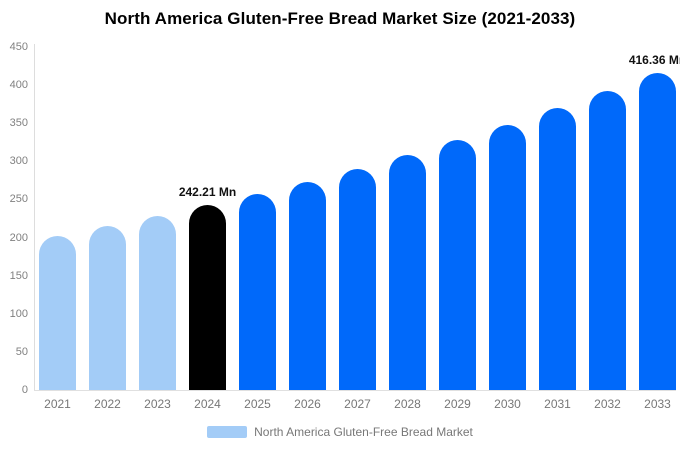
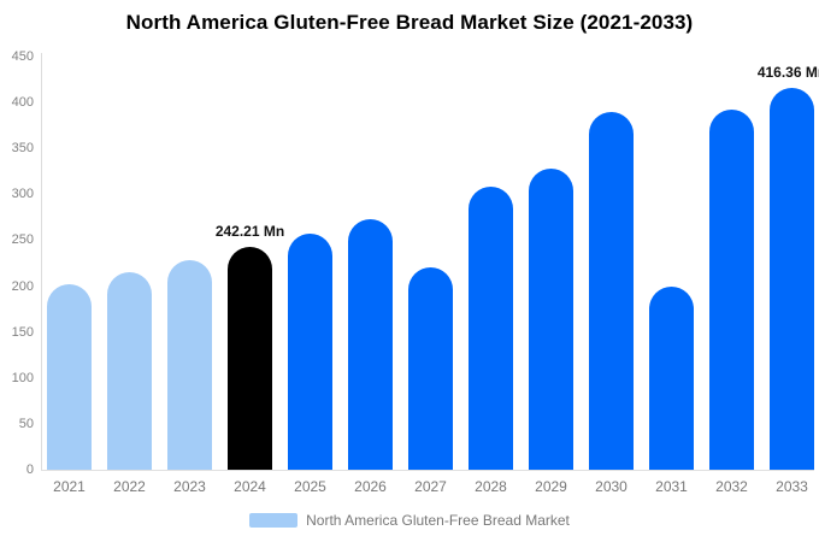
2027: 290 -> 220
2030: 350 -> 390
2031: 370 -> 200
